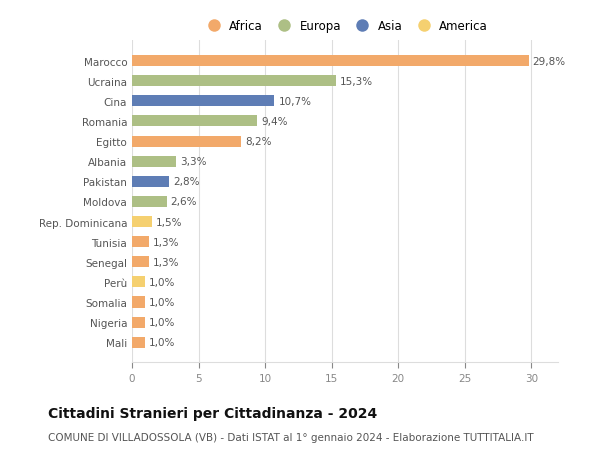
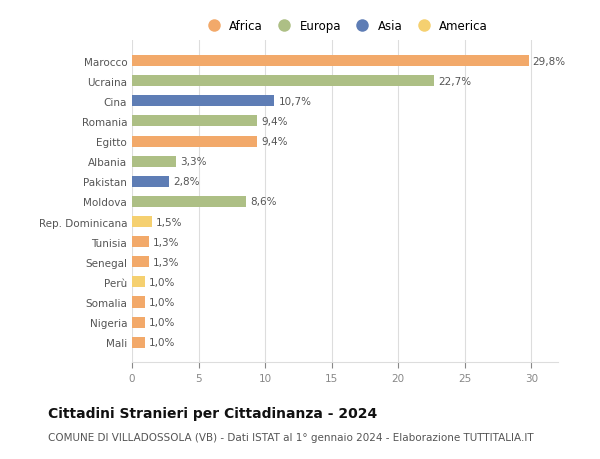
Ucraina: 15,3% -> 22,7%
Egitto: 8,2% -> 9,4%
Moldova: 2,6% -> 8,6%
